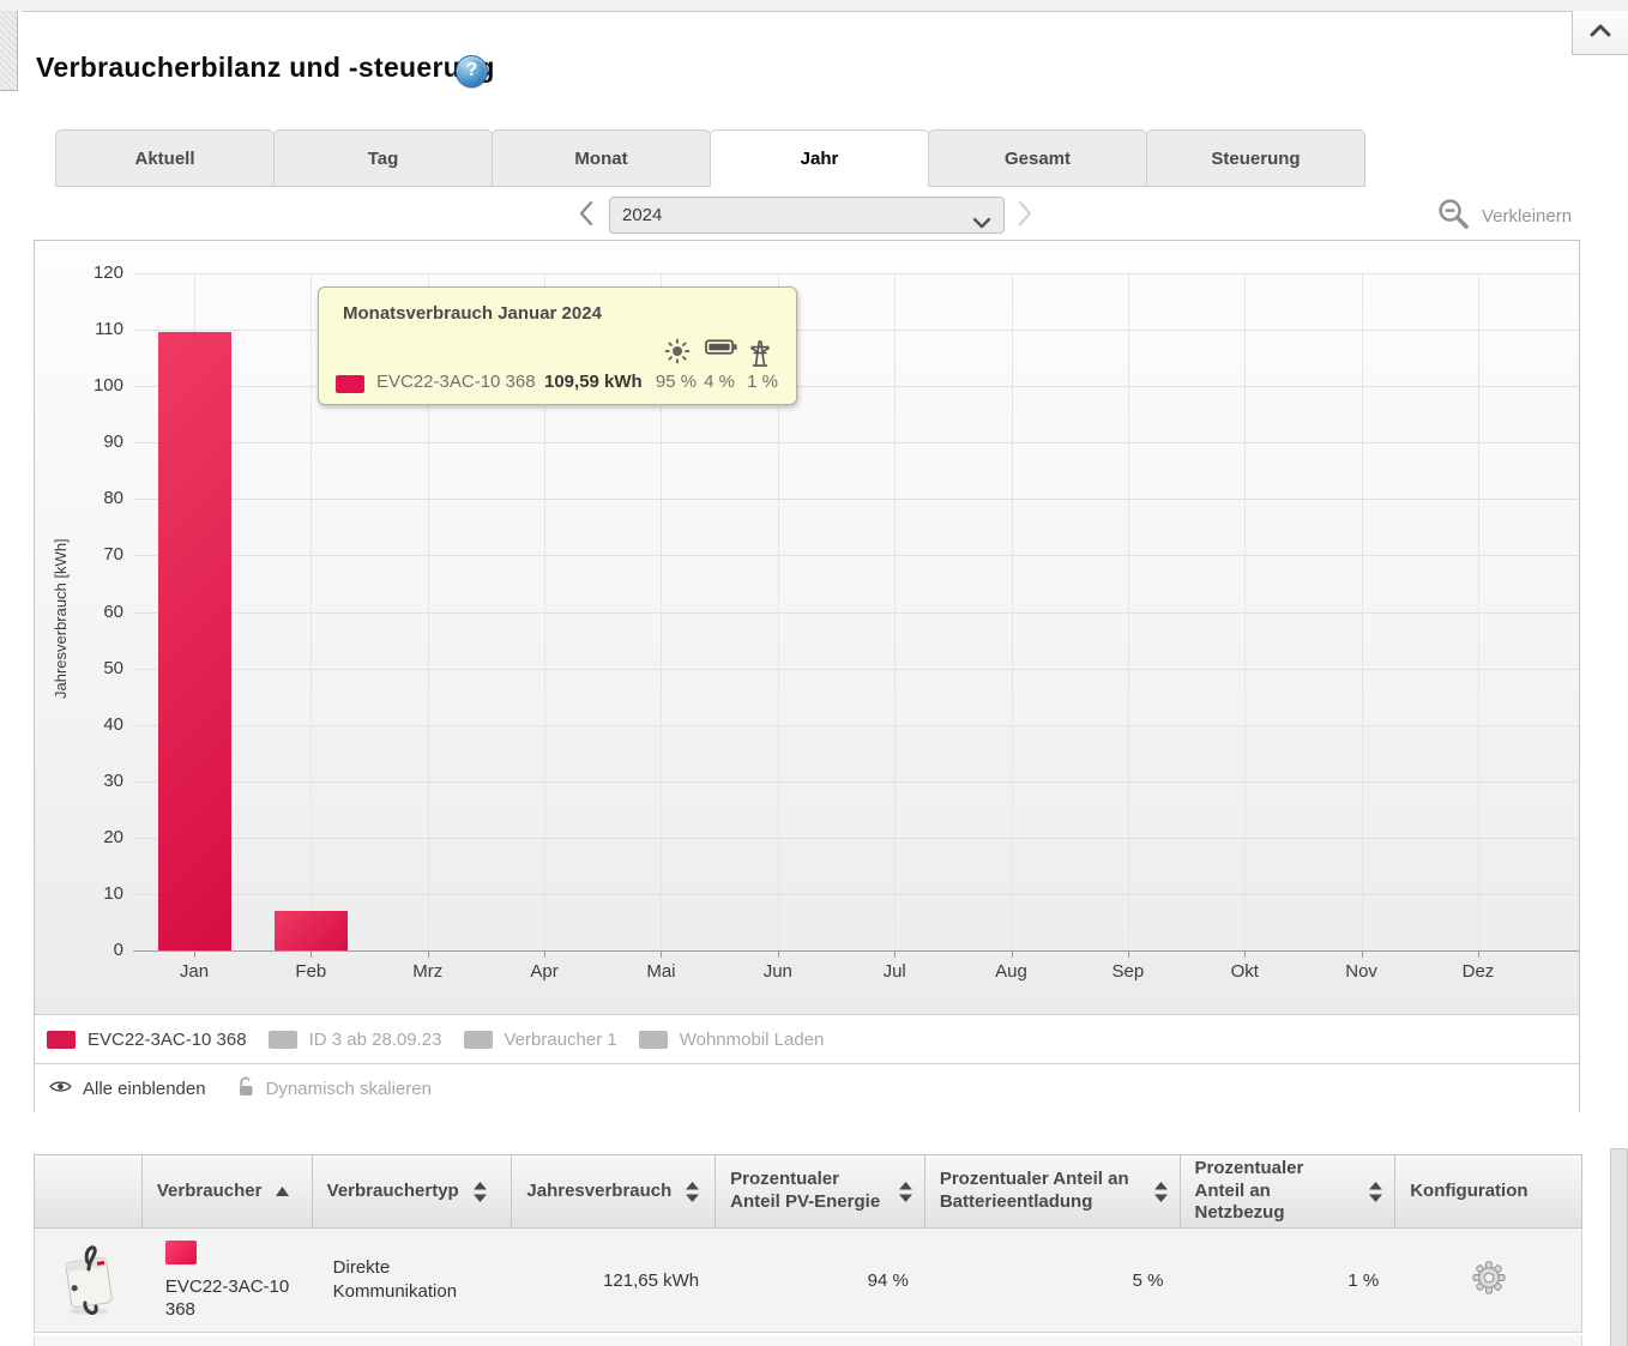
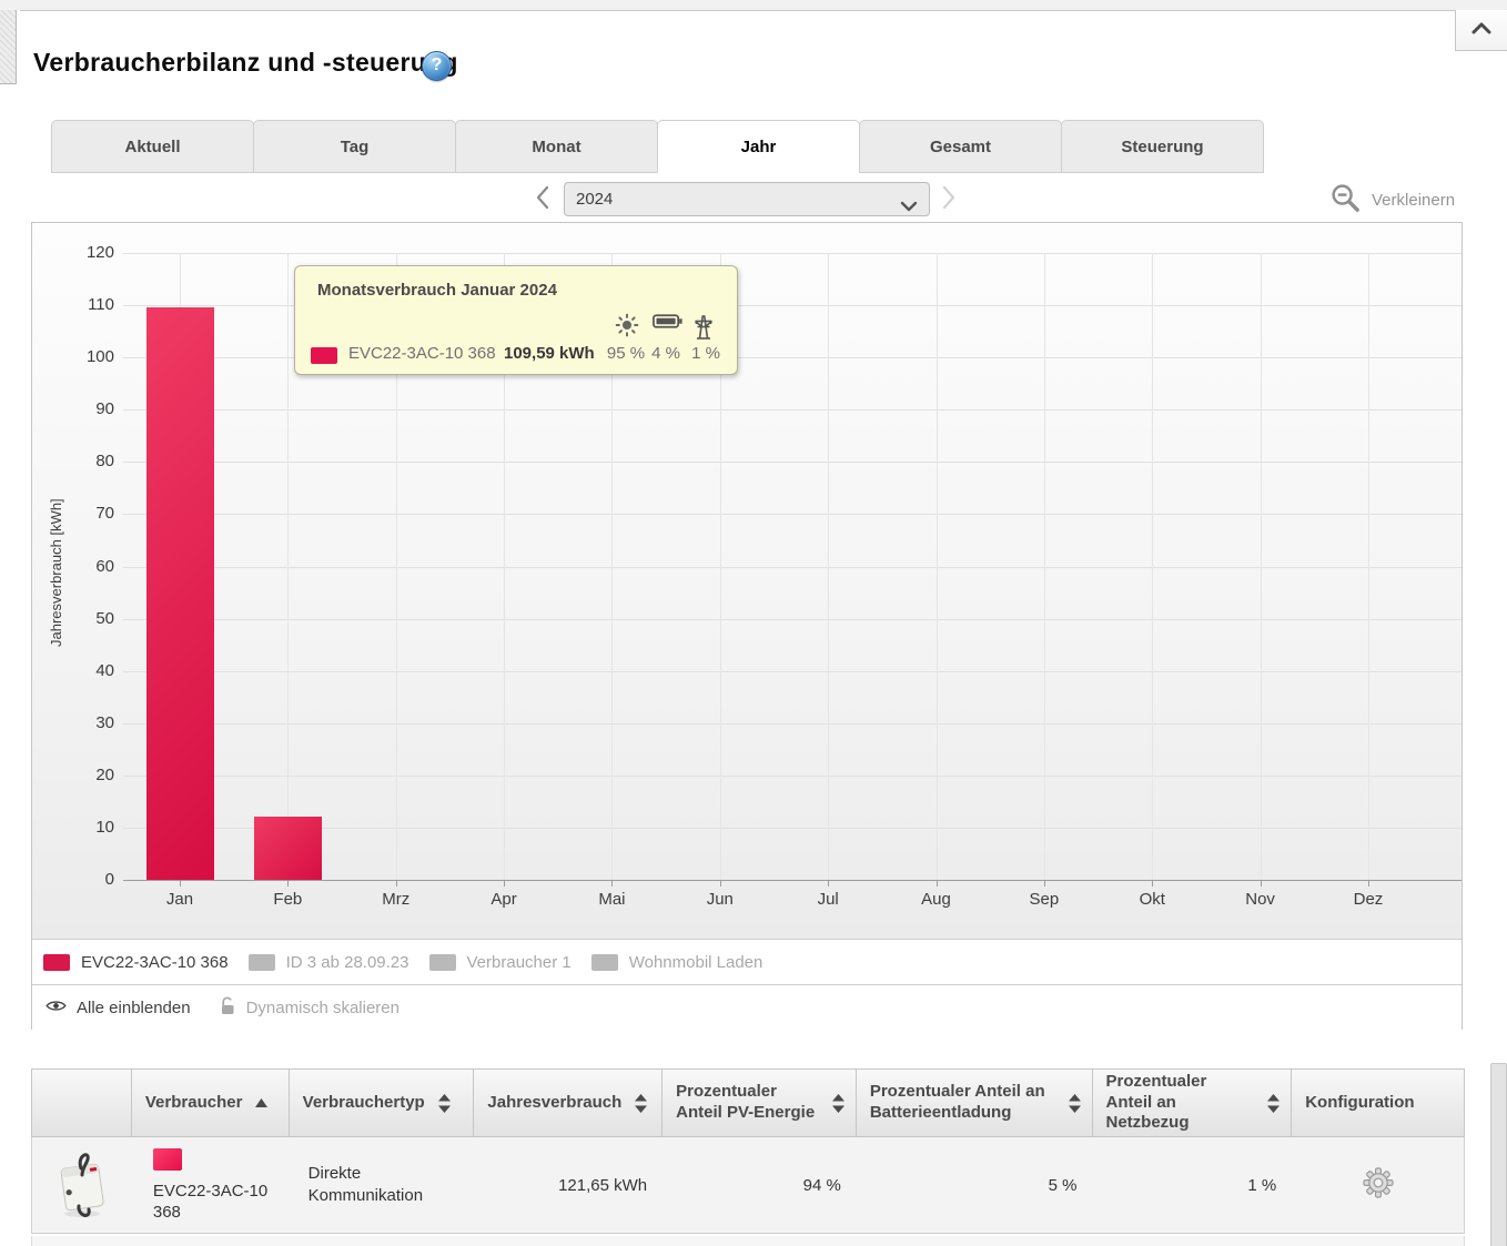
Feb: 7 -> 12
